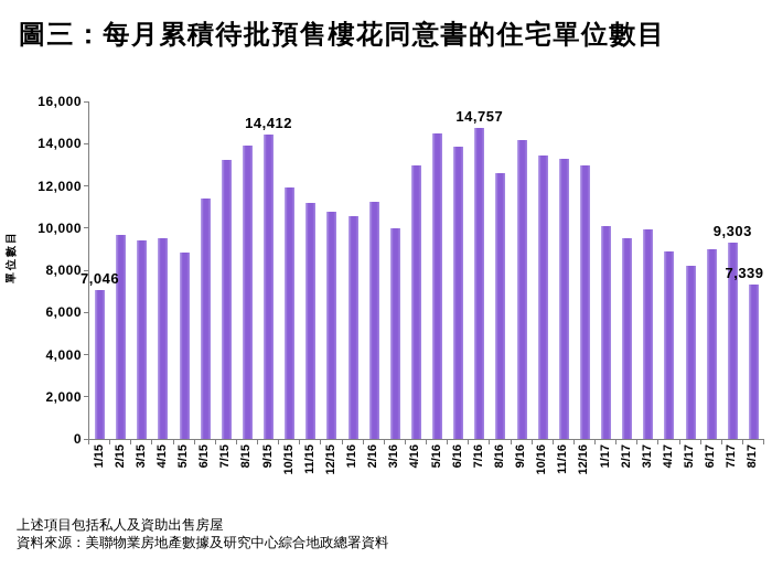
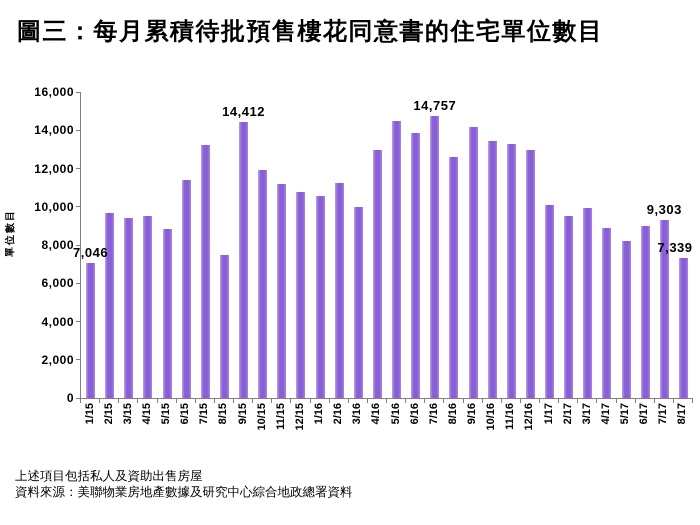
8/15: 13900 -> 7500
